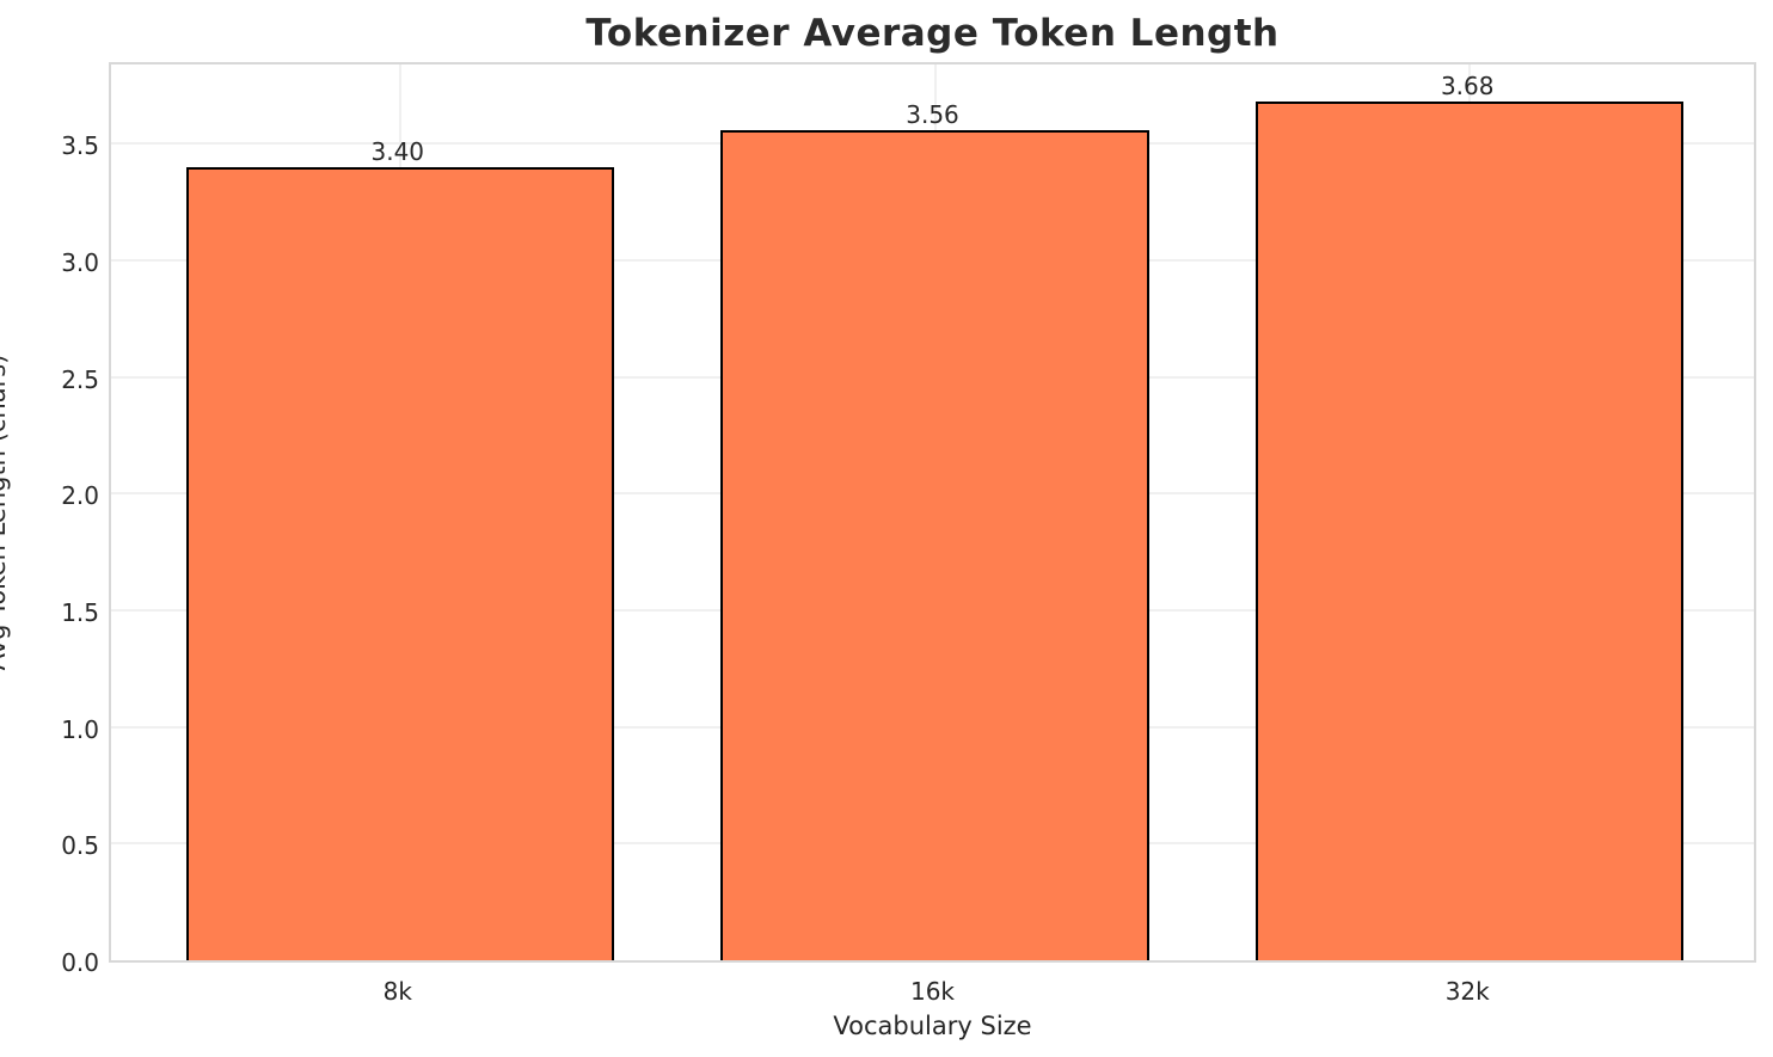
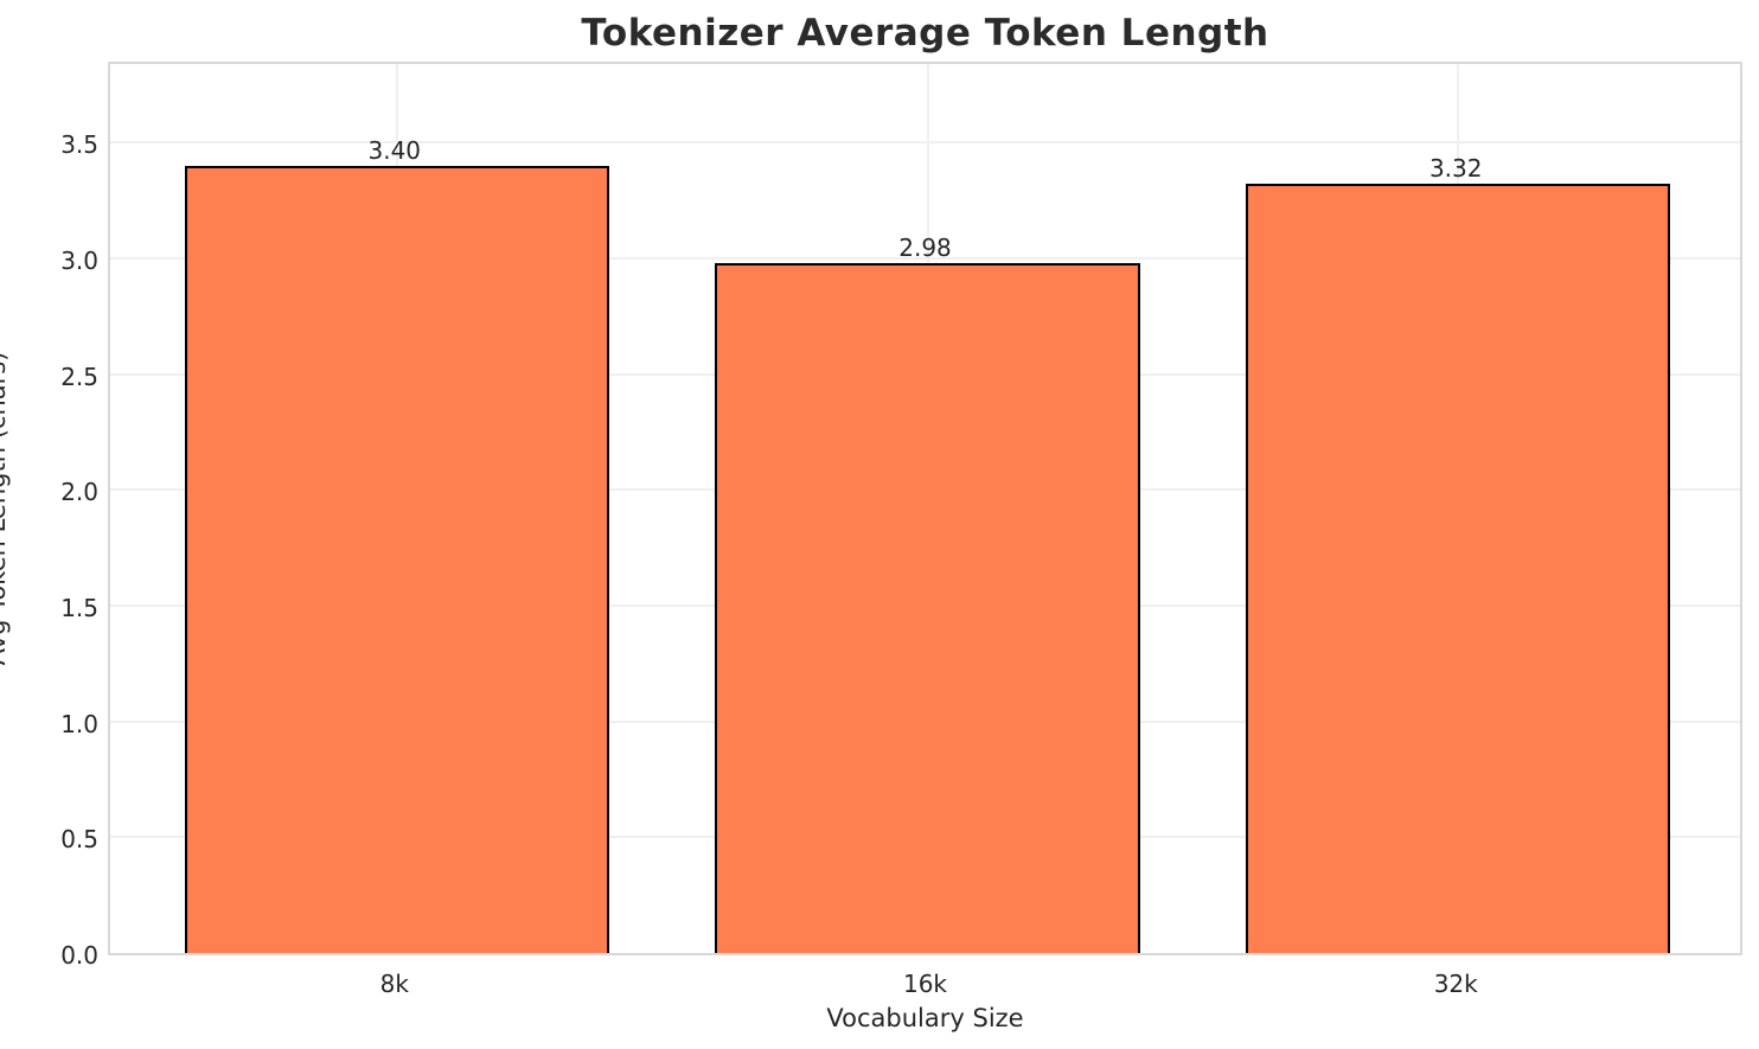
16k: 3.56 -> 2.98
32k: 3.68 -> 3.32
